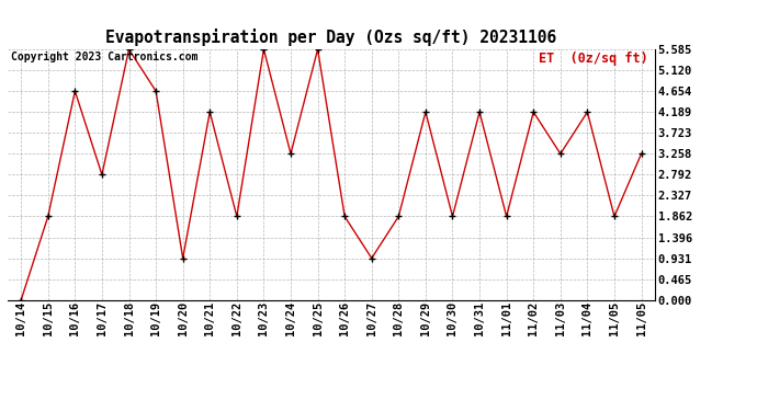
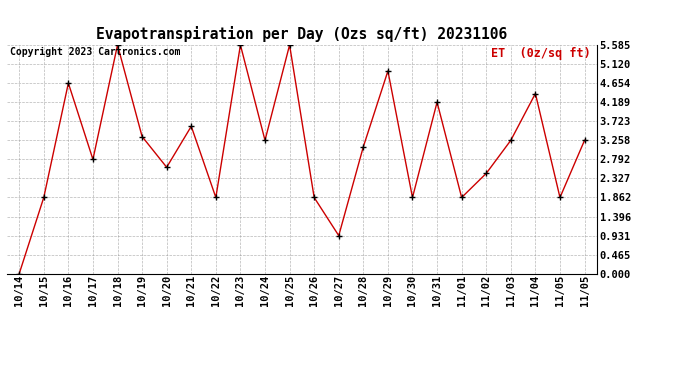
10/19: 4.65 -> 3.35
10/20: 0.93 -> 2.60
10/21: 4.19 -> 3.60
10/28: 1.86 -> 3.10
10/29: 4.19 -> 4.95
11/02: 4.19 -> 2.45
11/04: 4.19 -> 4.40
